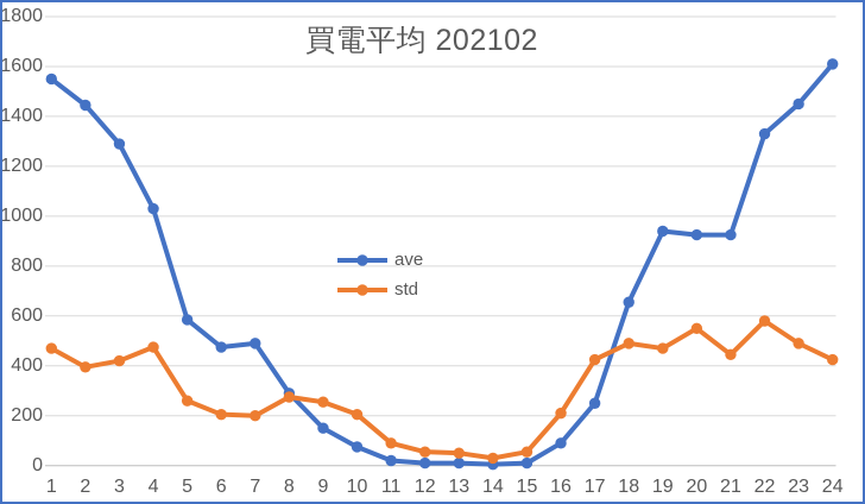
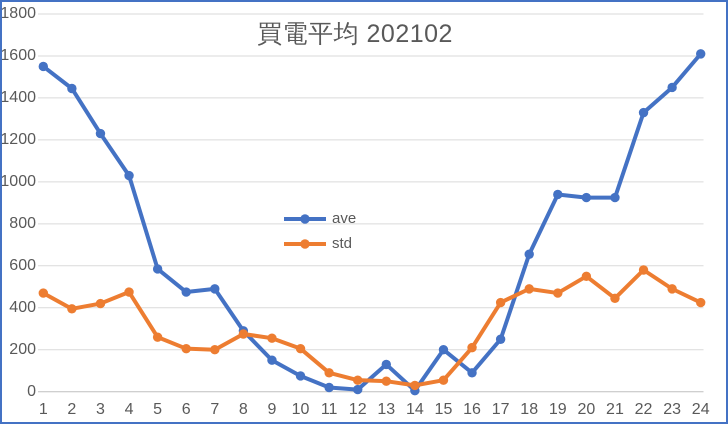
ave/3: 1290 -> 1230
ave/13: 10 -> 130
ave/15: 10 -> 200
